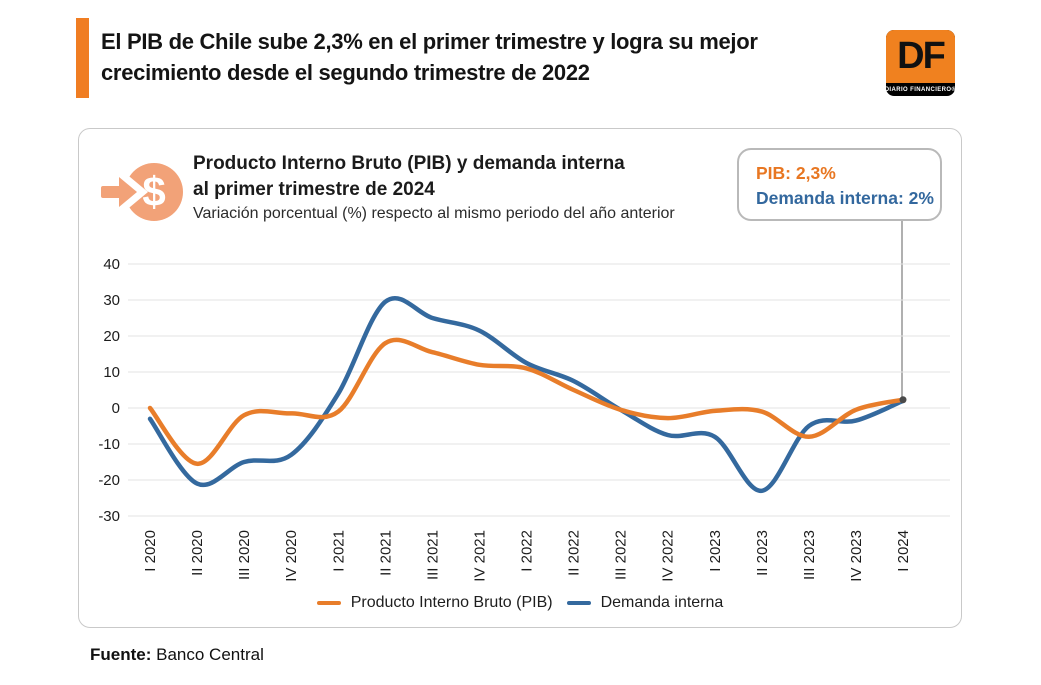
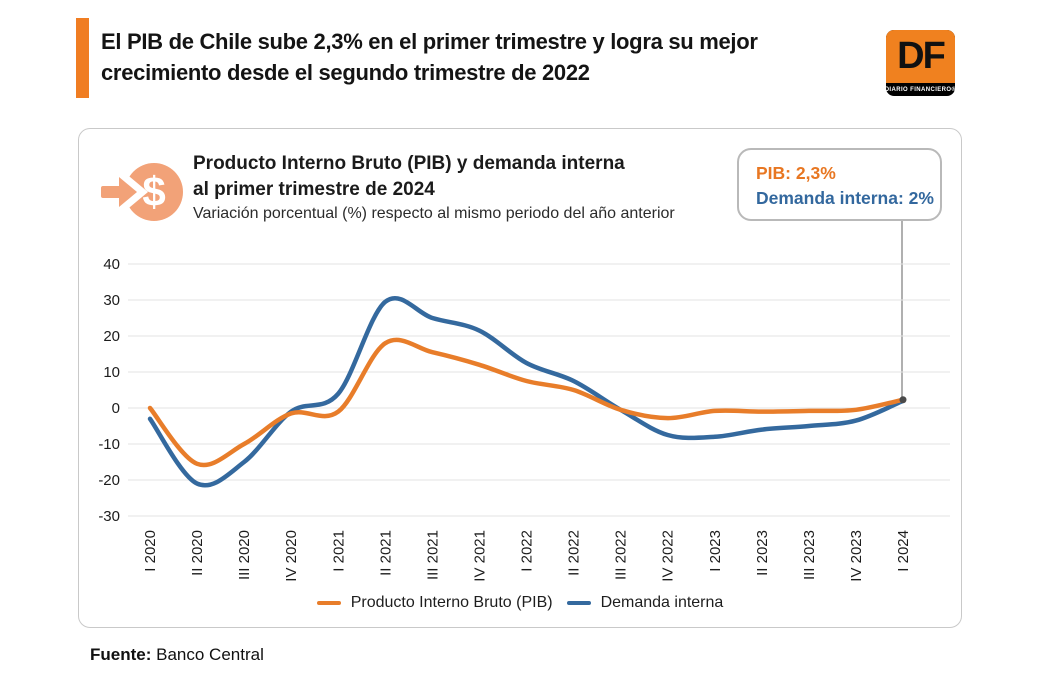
Producto Interno Bruto (PIB)/III 2020: -2 -> -10
Demanda interna/IV 2020: -13 -> -1
Producto Interno Bruto (PIB)/I 2022: 11 -> 8
Demanda interna/II 2023: -23 -> -6
Producto Interno Bruto (PIB)/III 2023: -8 -> -1
